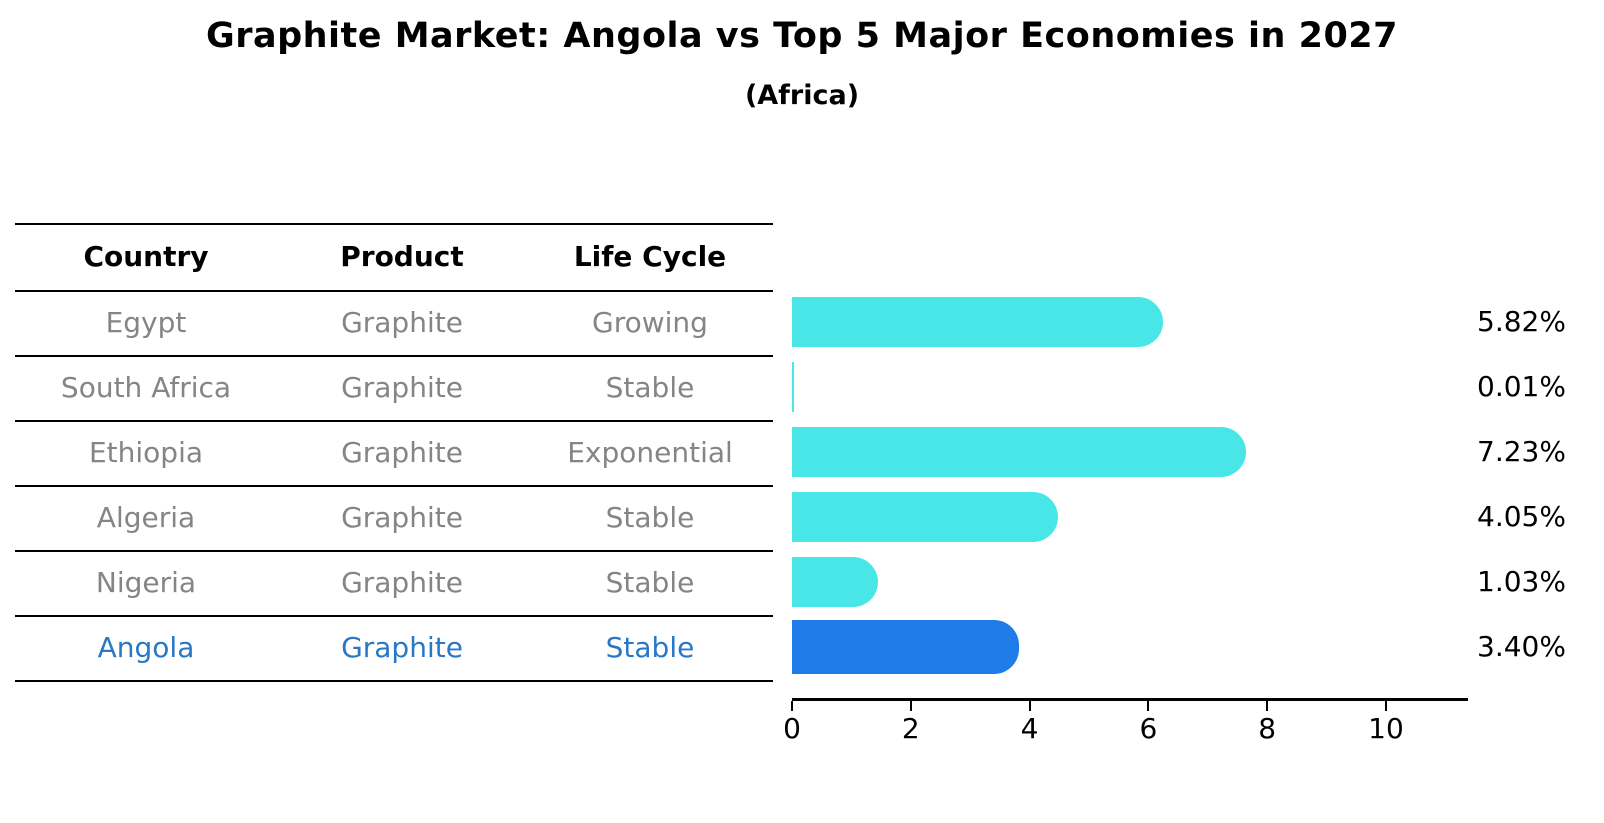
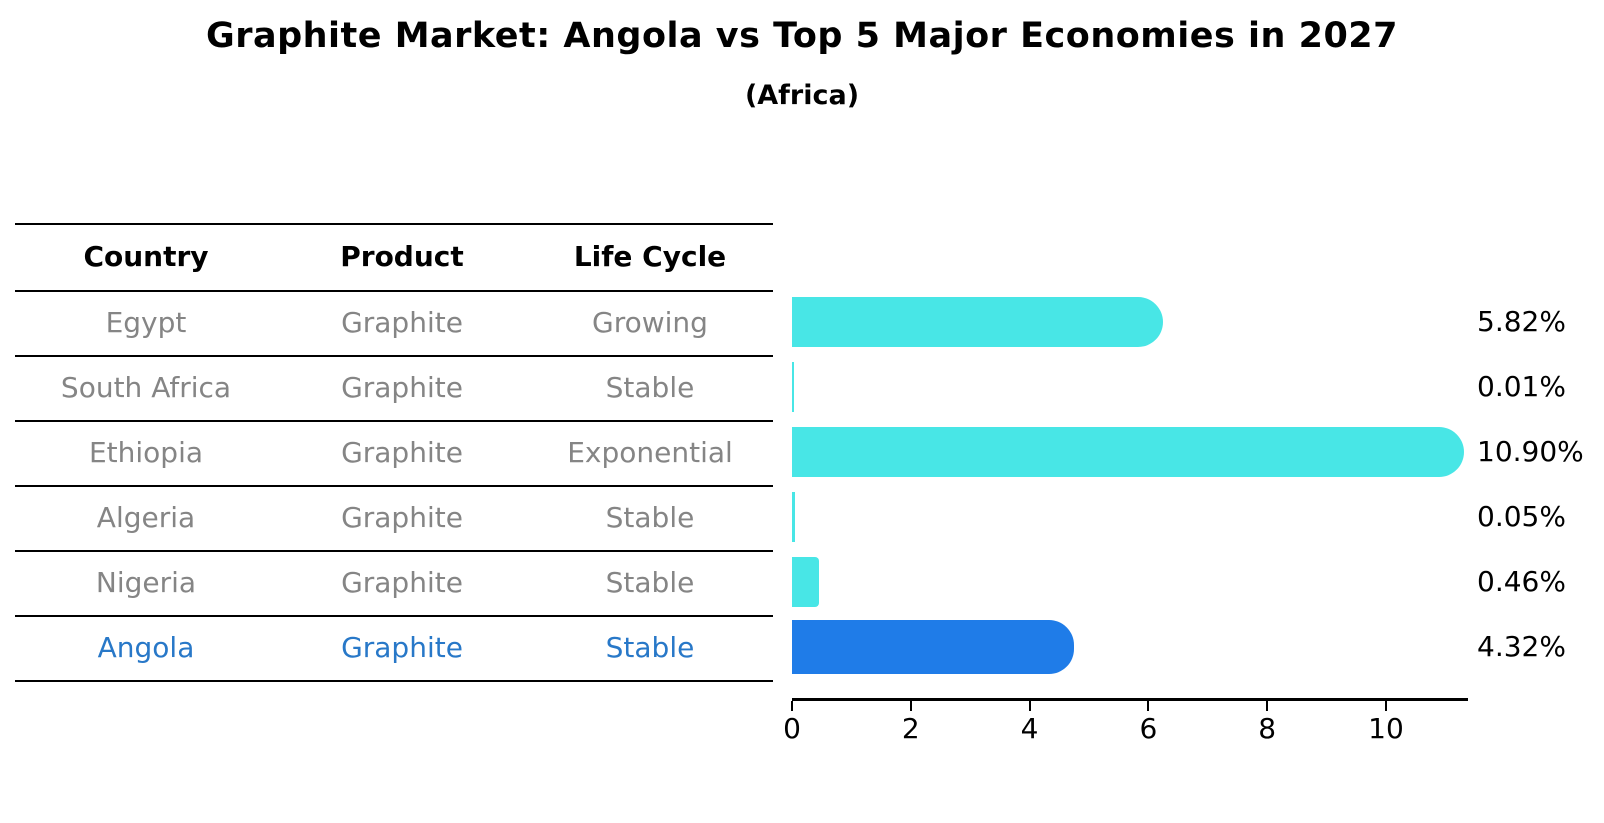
Ethiopia: 7.23% -> 10.90%
Algeria: 4.05% -> 0.05%
Nigeria: 1.03% -> 0.46%
Angola: 3.40% -> 4.32%
